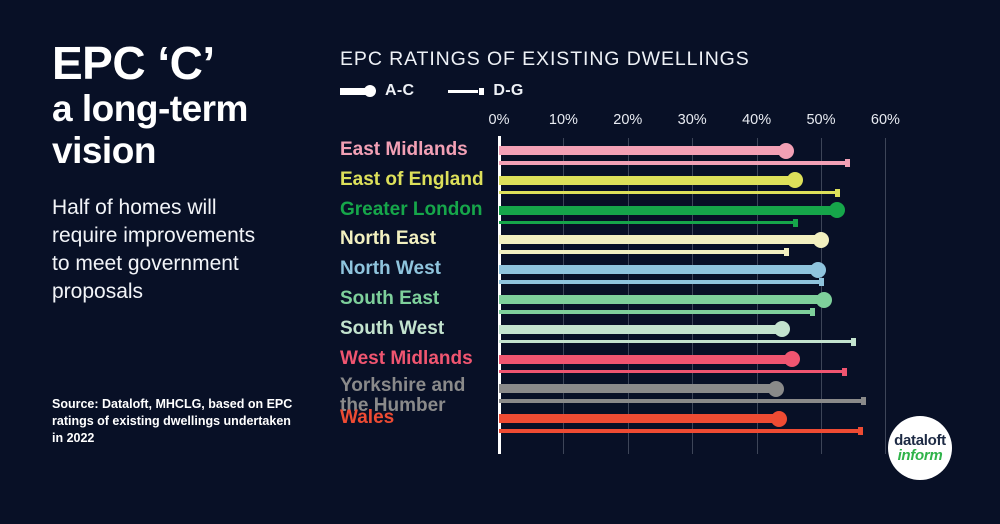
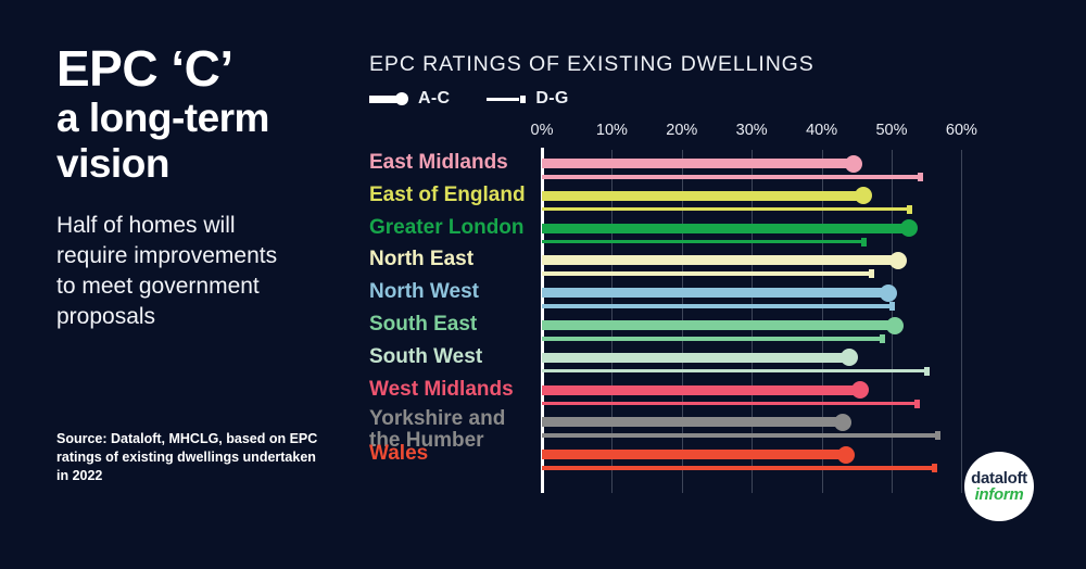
A-C/North East: 50% -> 51%
D-G/North East: 45% -> 48%
